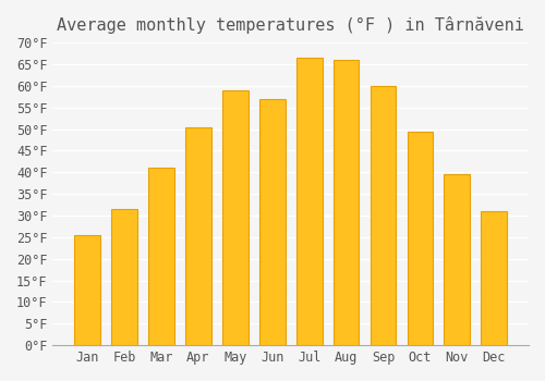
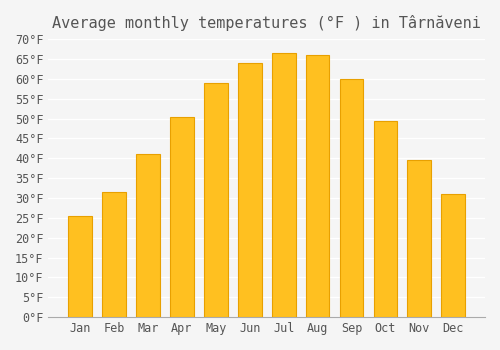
Jun: 57.0°F -> 64.0°F
